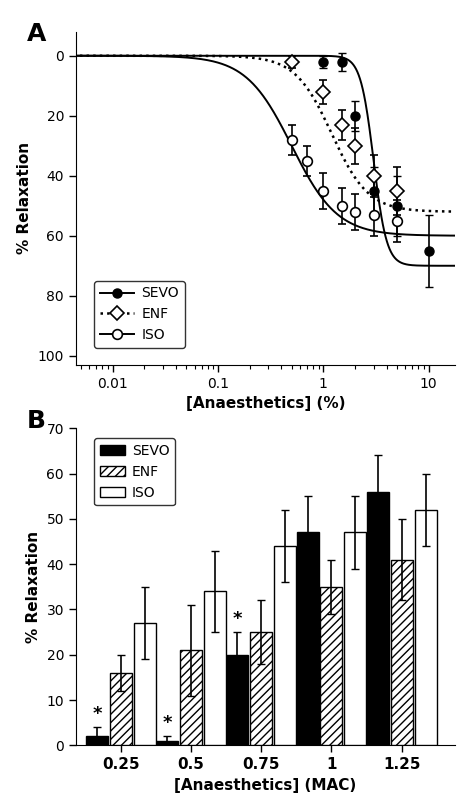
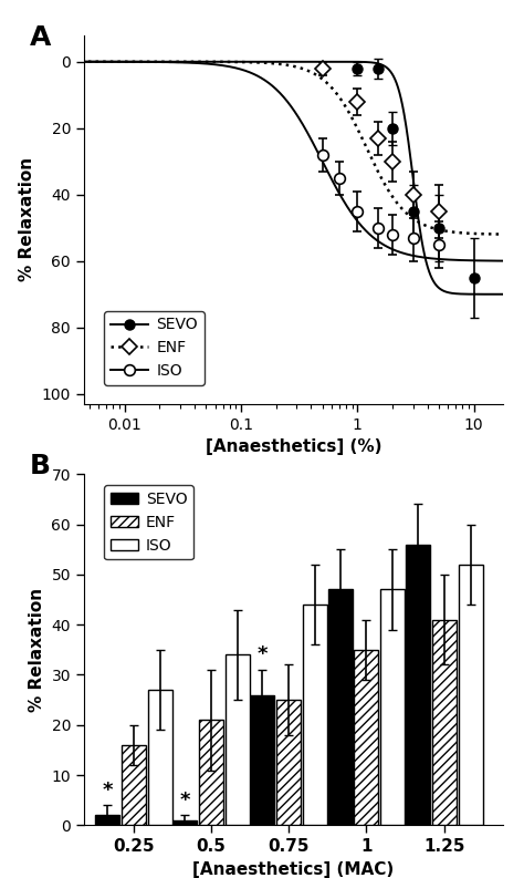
SEVO/0.75: 20 -> 26
